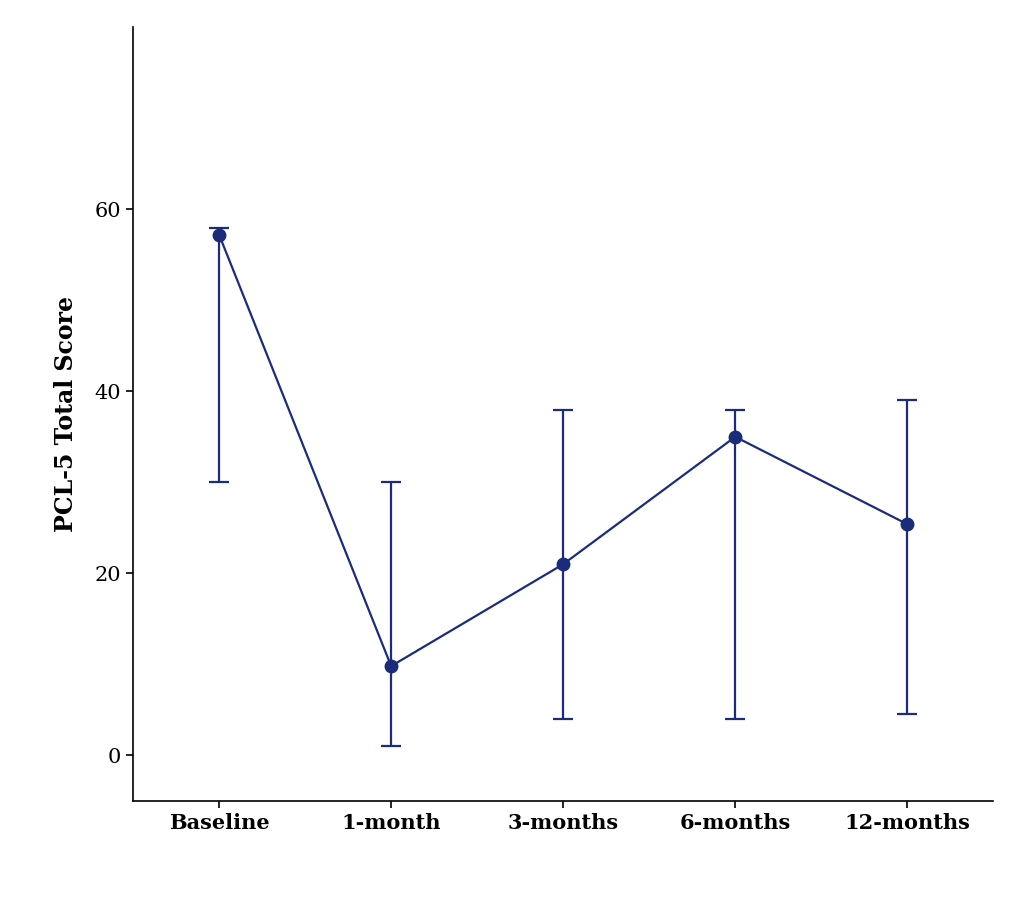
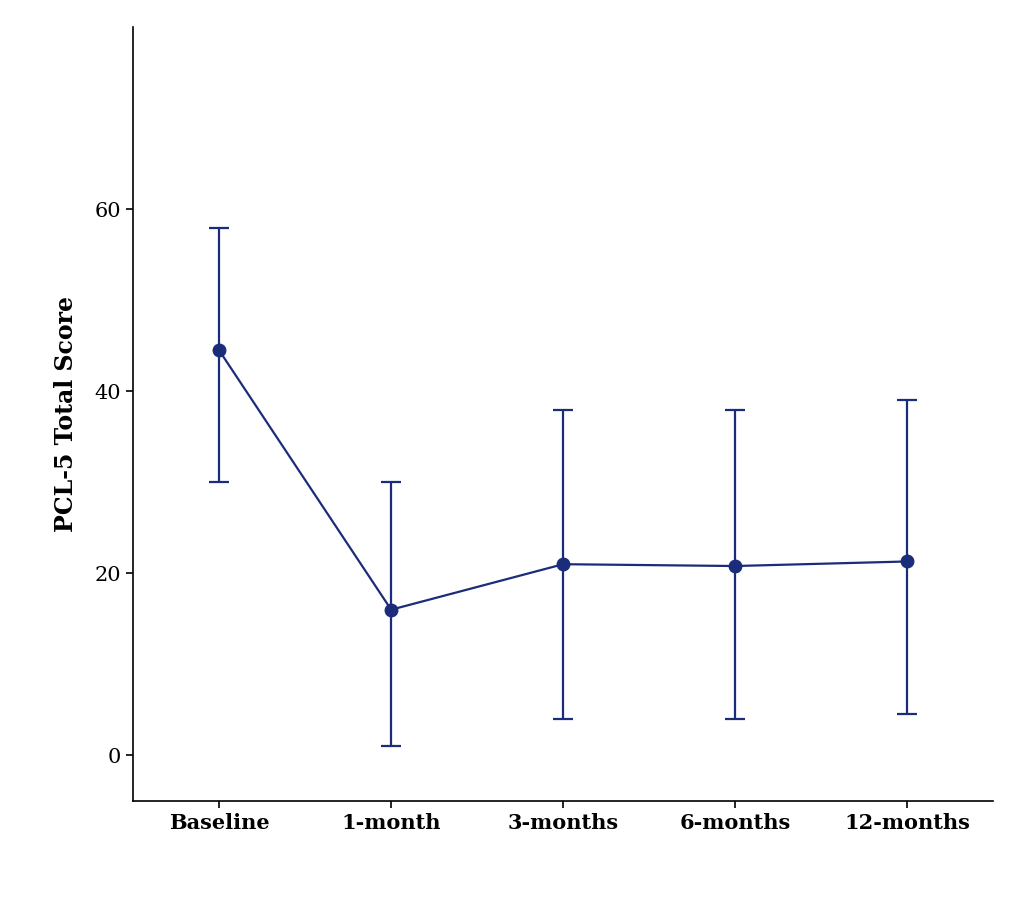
Baseline: 57.2 -> 44.5
1-month: 9.8 -> 16.0
6-months: 35.0 -> 20.8
12-months: 25.4 -> 21.3
